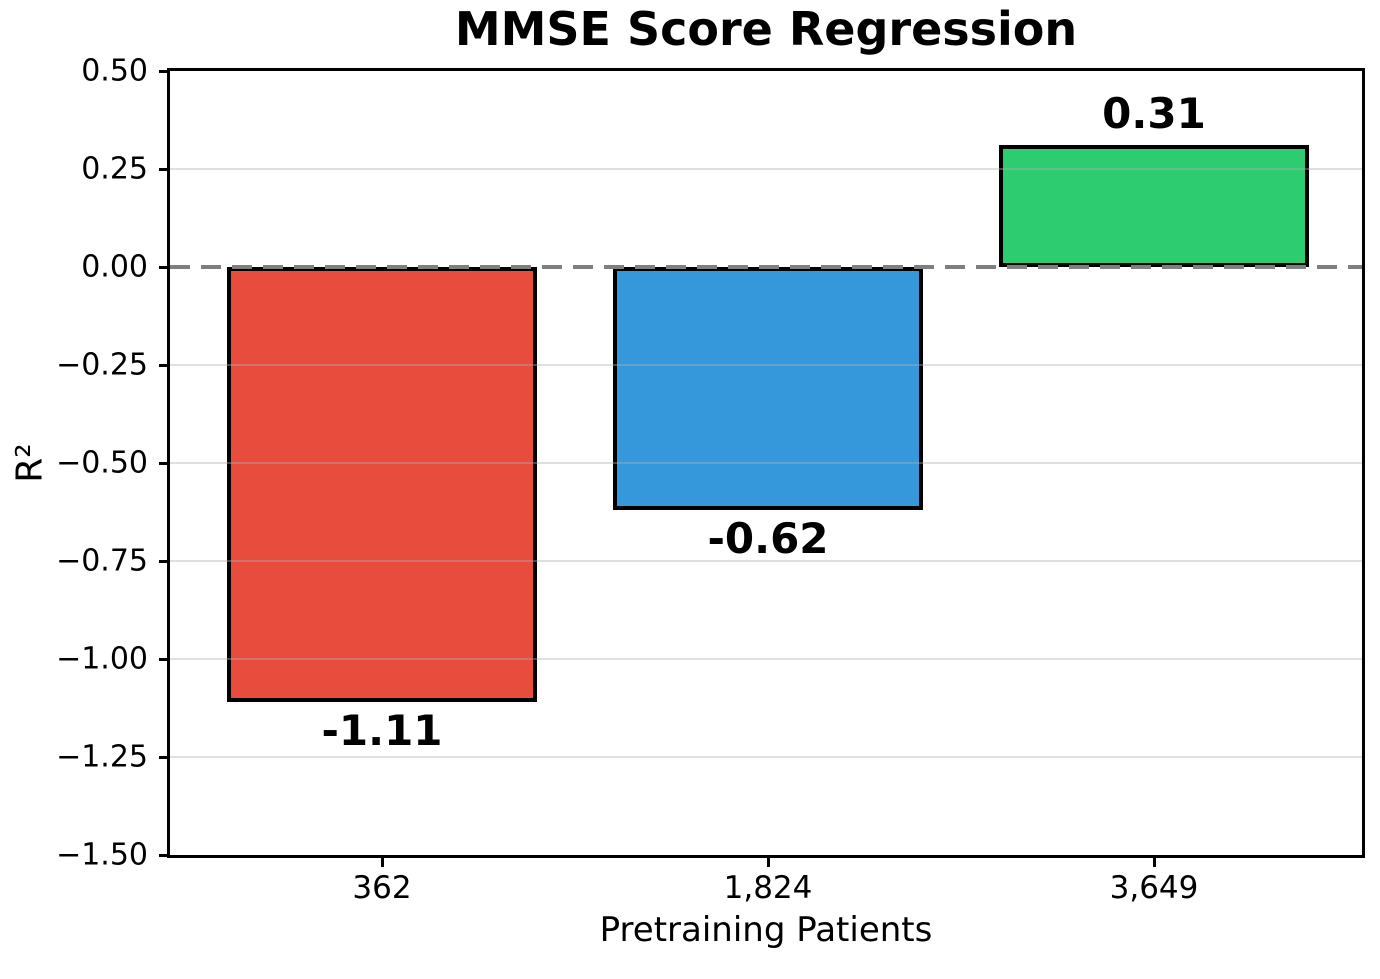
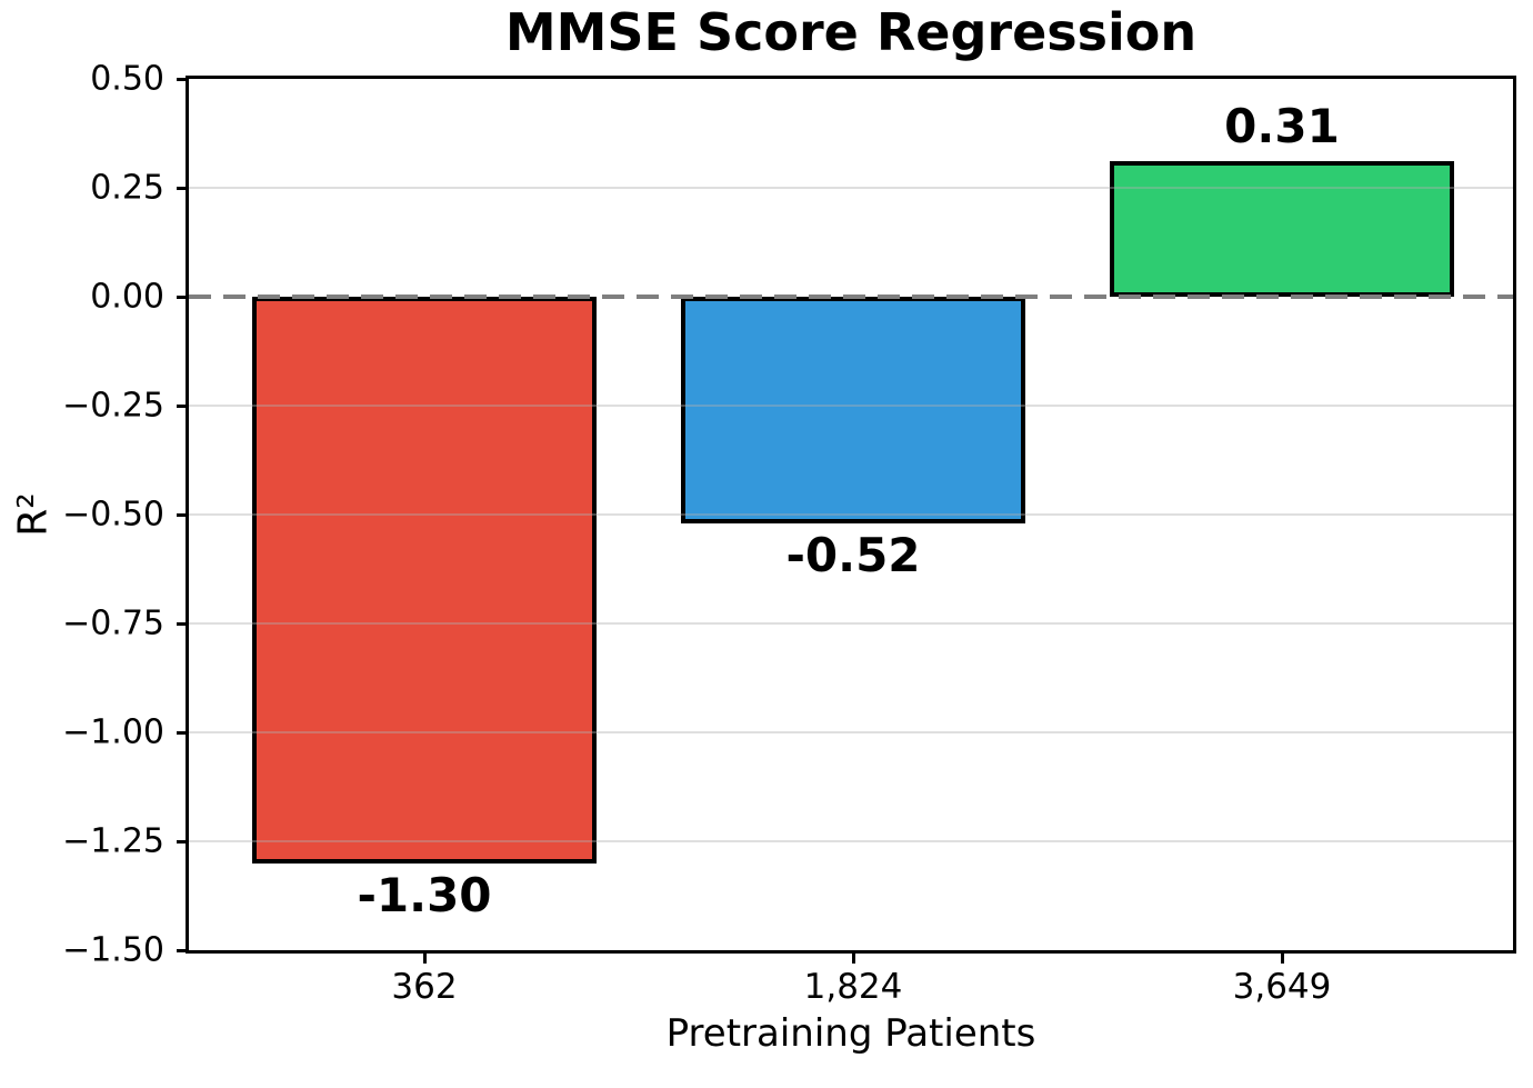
362: -1.11 -> -1.30
1,824: -0.62 -> -0.52
